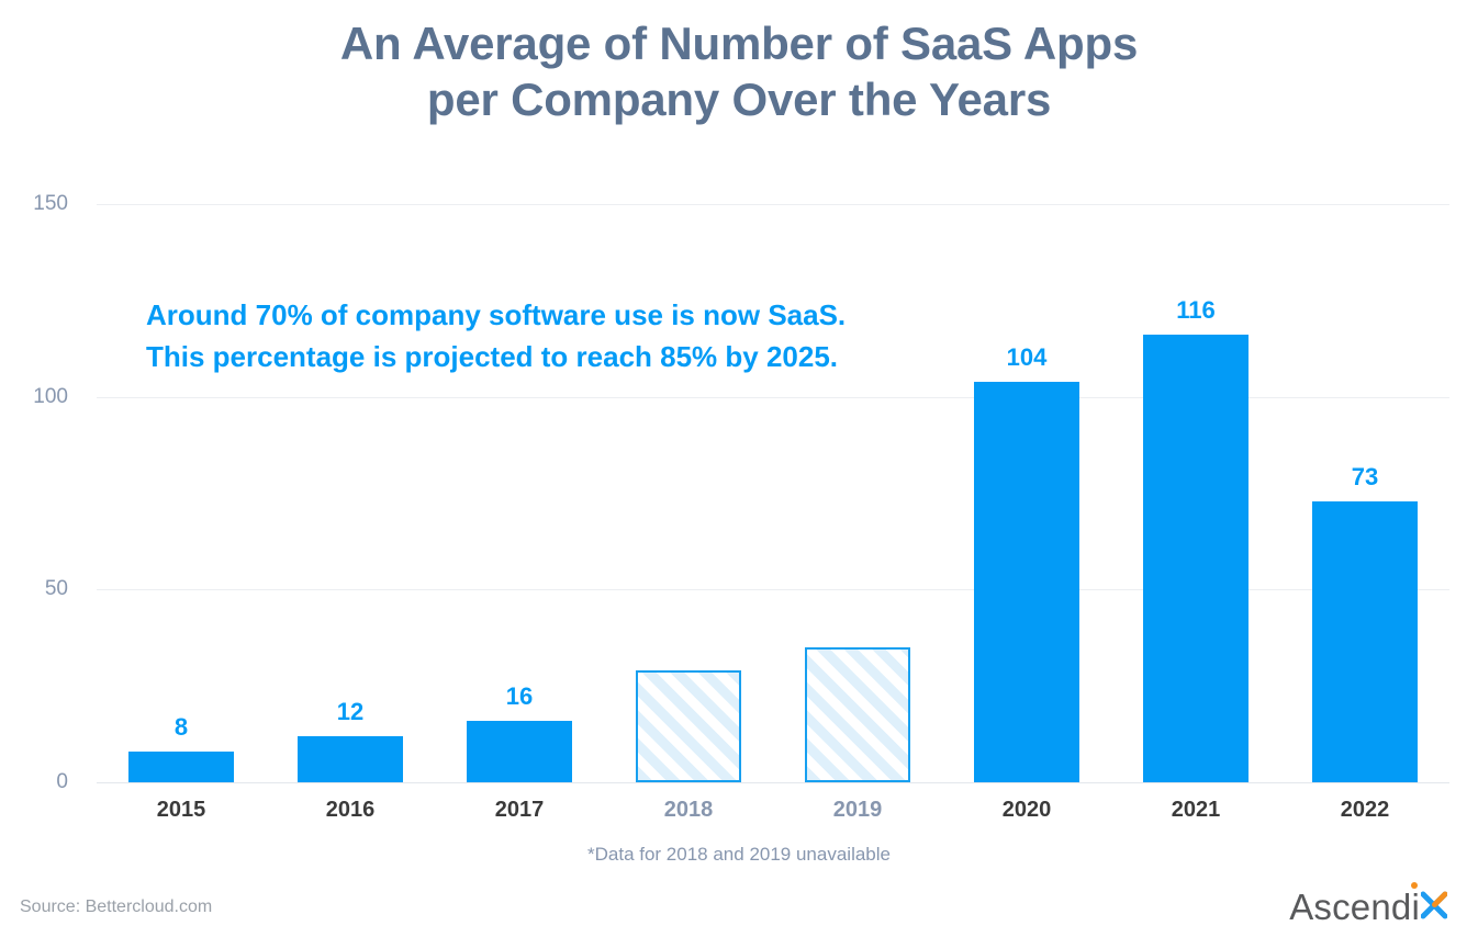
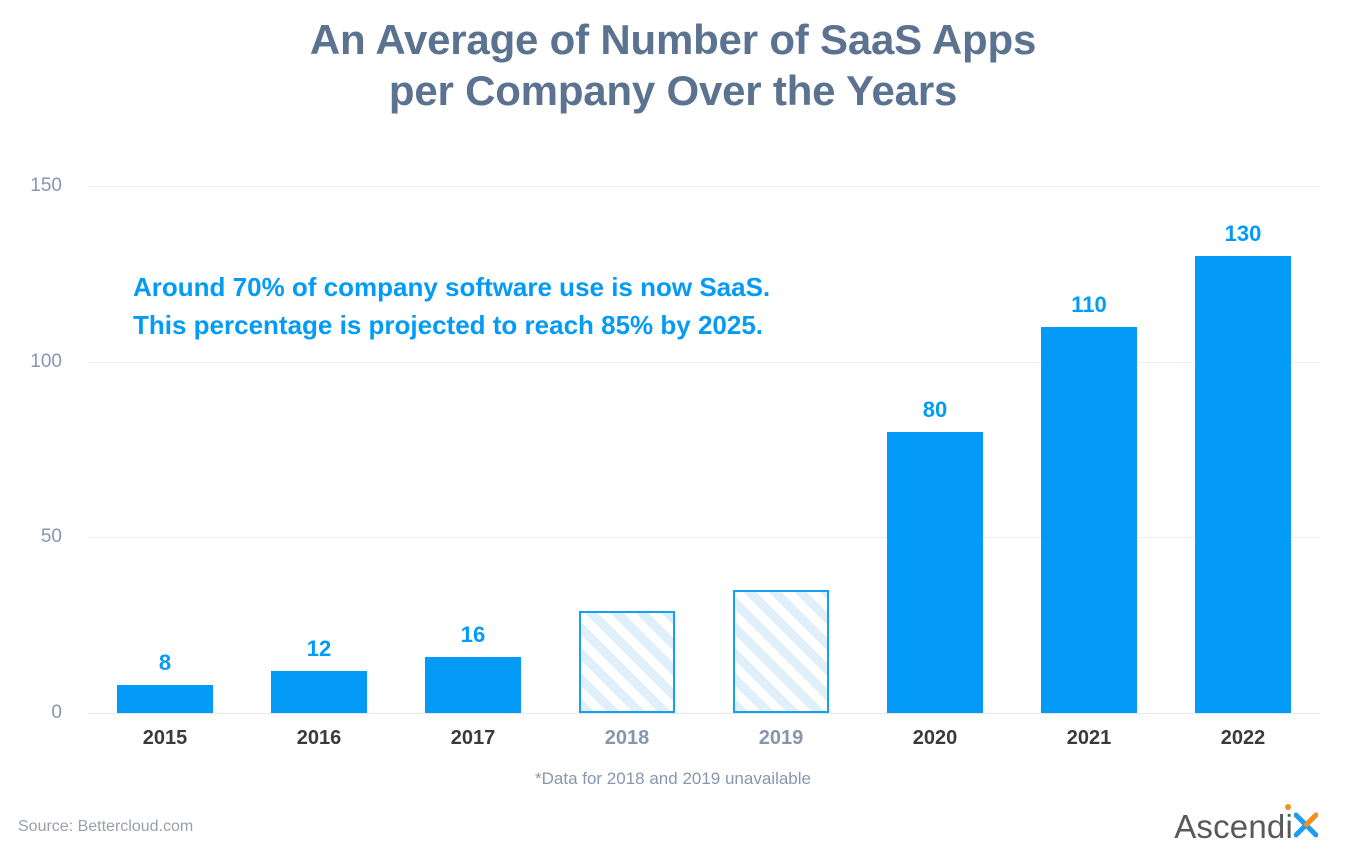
2020: 104 -> 80
2021: 116 -> 110
2022: 73 -> 130
